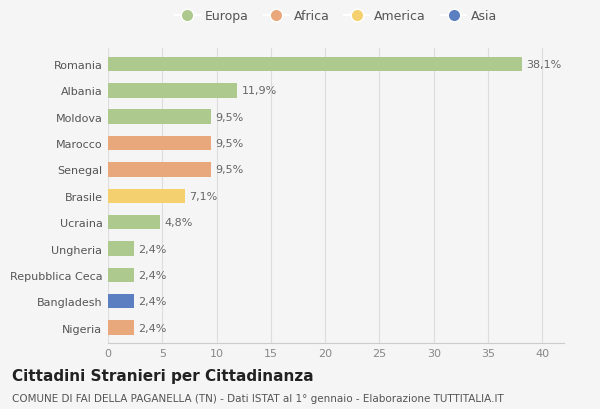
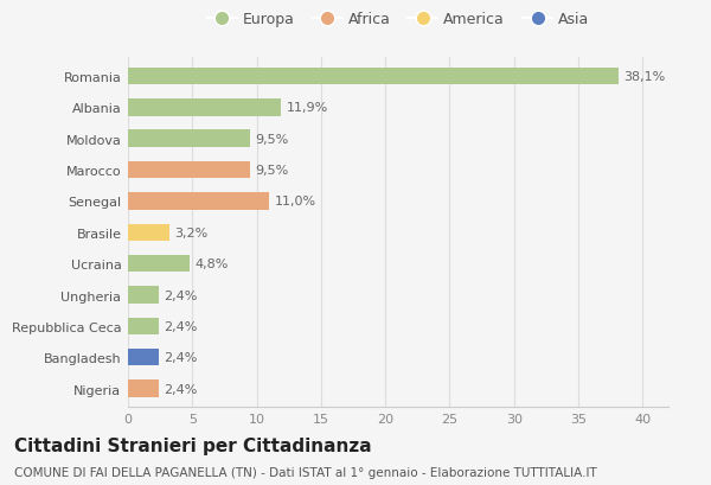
Senegal: 9,5% -> 11,0%
Brasile: 7,1% -> 3,2%
